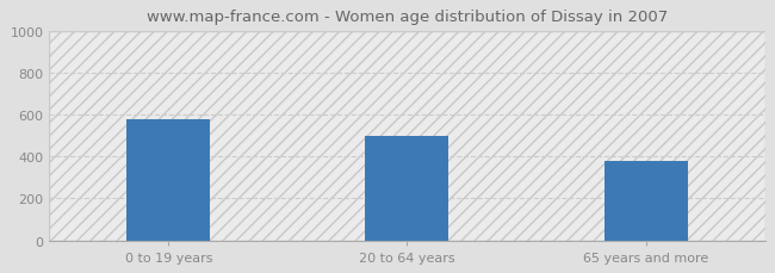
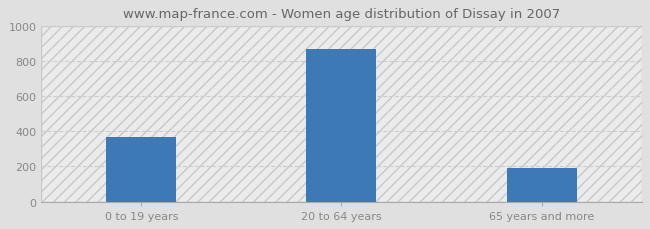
0 to 19 years: 580 -> 360
20 to 64 years: 500 -> 870
65 years and more: 380 -> 190
